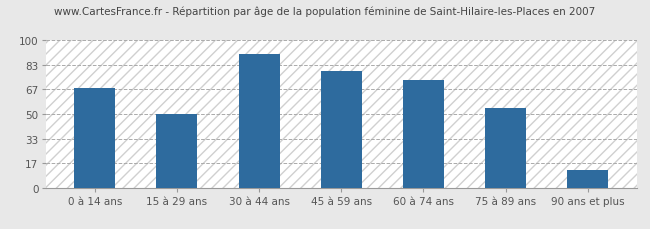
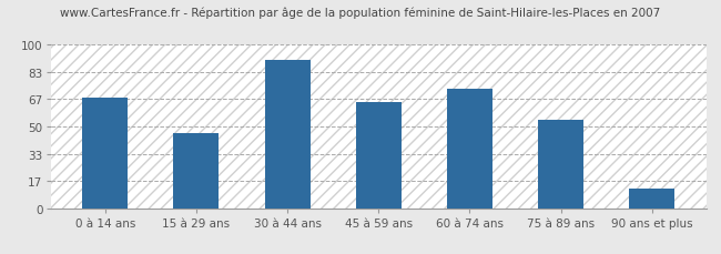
15 à 29 ans: 50 -> 46
45 à 59 ans: 79 -> 65
